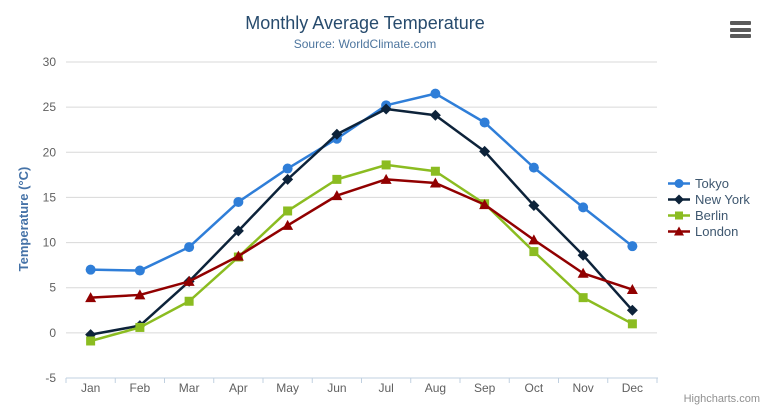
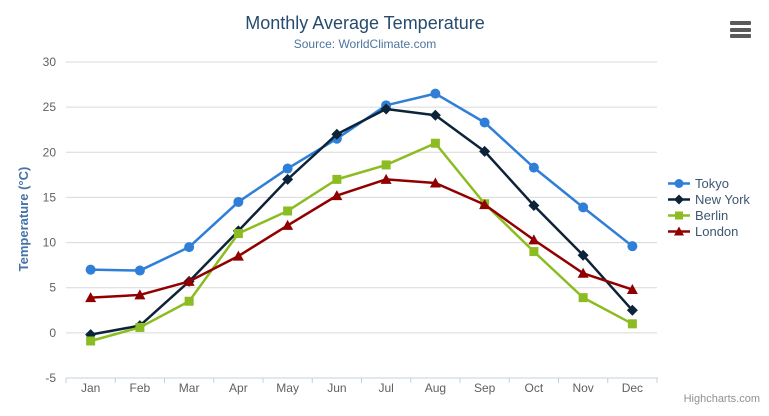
Berlin/Apr: 8 -> 11
Berlin/Aug: 18 -> 21
